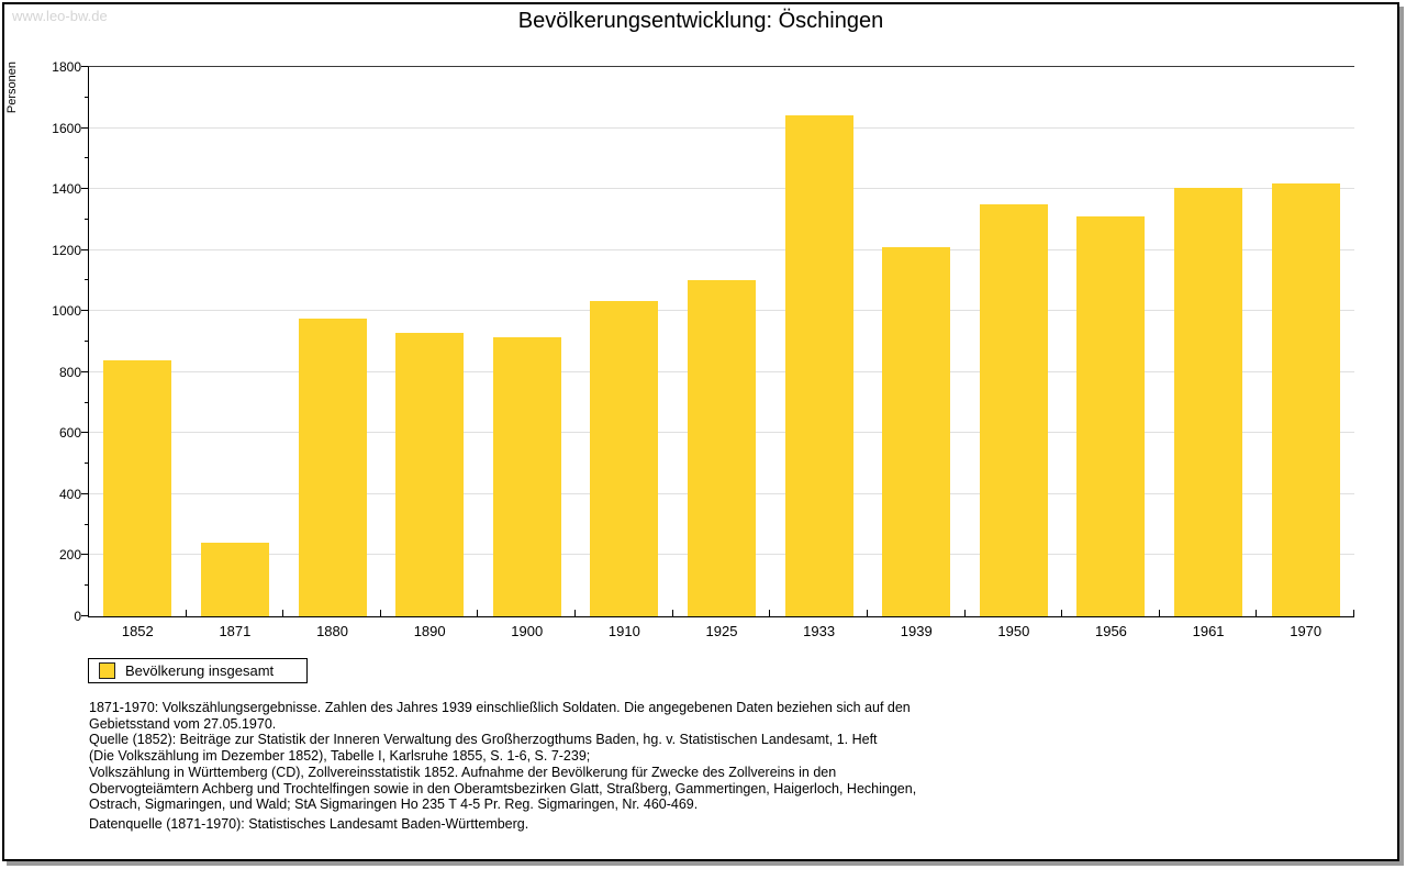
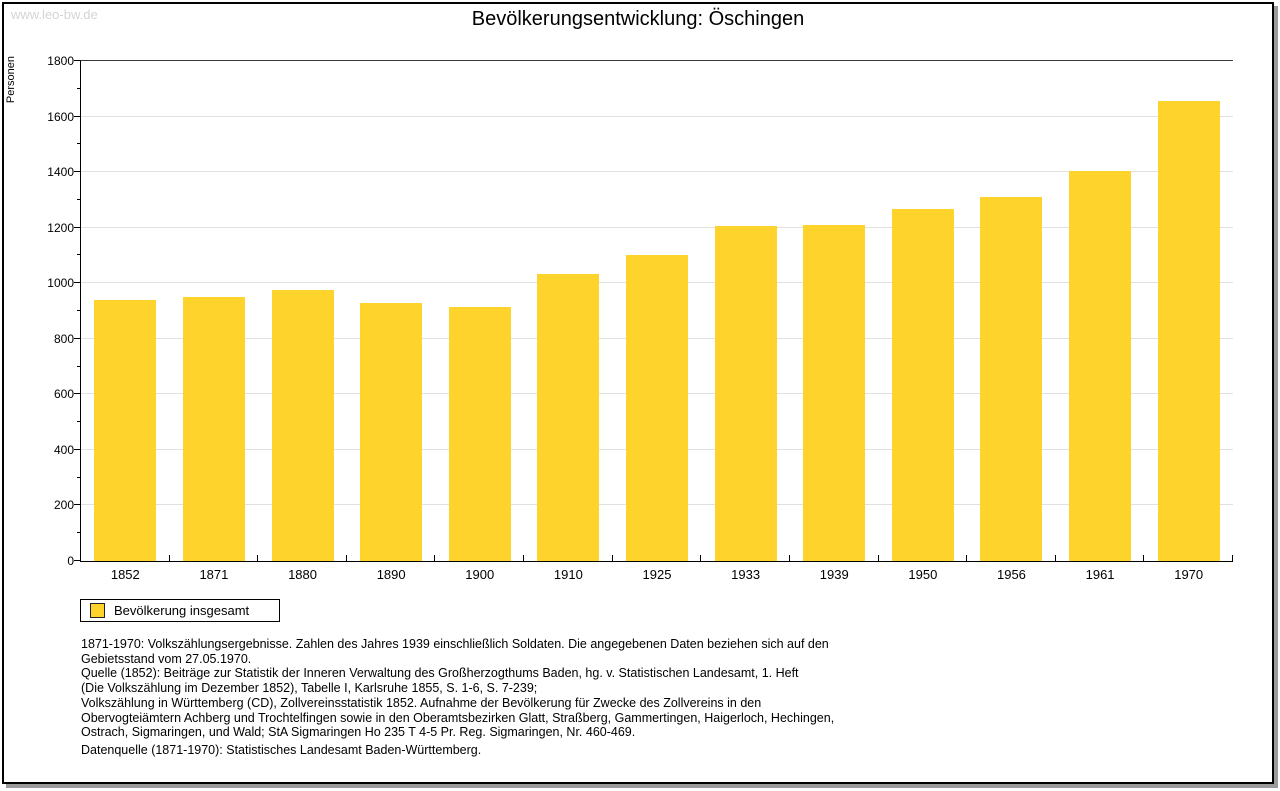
1852: 840 -> 940
1871: 240 -> 950
1933: 1640 -> 1200
1950: 1350 -> 1270
1970: 1420 -> 1660
